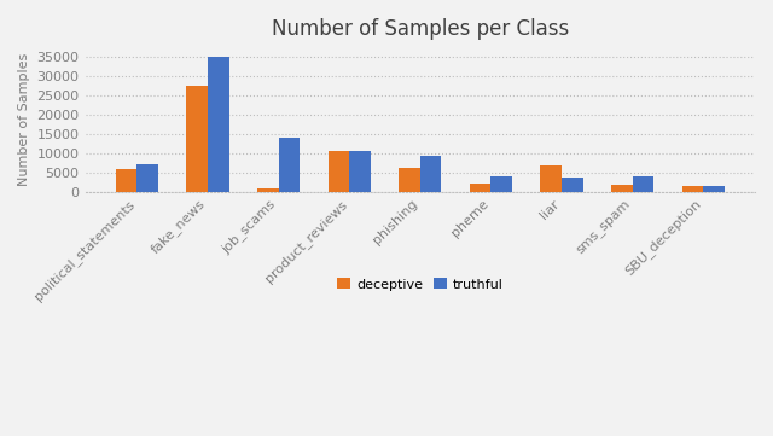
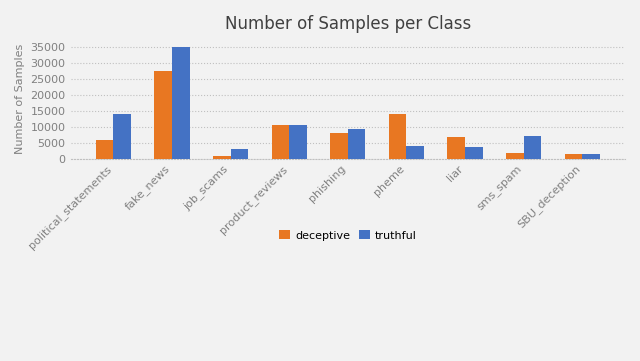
truthful/political_statements: 7100 -> 14000
truthful/job_scams: 13800 -> 3000
deceptive/phishing: 6100 -> 8000
deceptive/pheme: 1900 -> 14000
truthful/sms_spam: 3800 -> 7000
